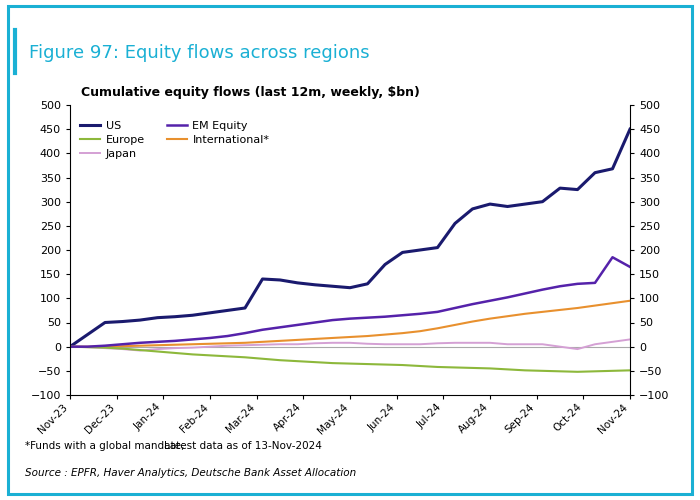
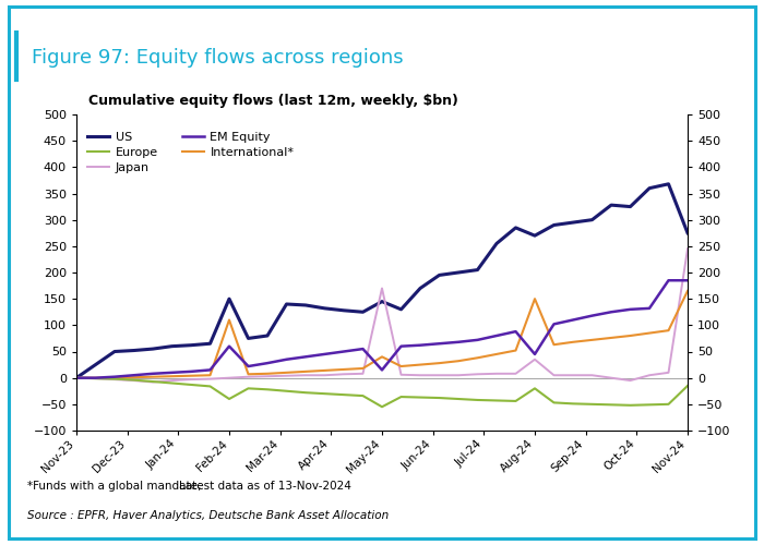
US/Feb-24: 70 -> 150
International*/Feb-24: 6 -> 110
Europe/Feb-24: -18 -> -40
EM Equity/Feb-24: 18 -> 60
US/May-24: 122 -> 145
Japan/May-24: 8 -> 170
International*/May-24: 20 -> 40
Europe/May-24: -35 -> -55
EM Equity/May-24: 58 -> 15
US/Aug-24: 295 -> 270
Japan/Aug-24: 8 -> 35
International*/Aug-24: 58 -> 150
Europe/Aug-24: -45 -> -20
EM Equity/Aug-24: 95 -> 45
US/Nov-24: 450 -> 275
Japan/Nov-24: 15 -> 245
International*/Nov-24: 95 -> 165
Europe/Nov-24: -49 -> -15
EM Equity/Nov-24: 165 -> 185
